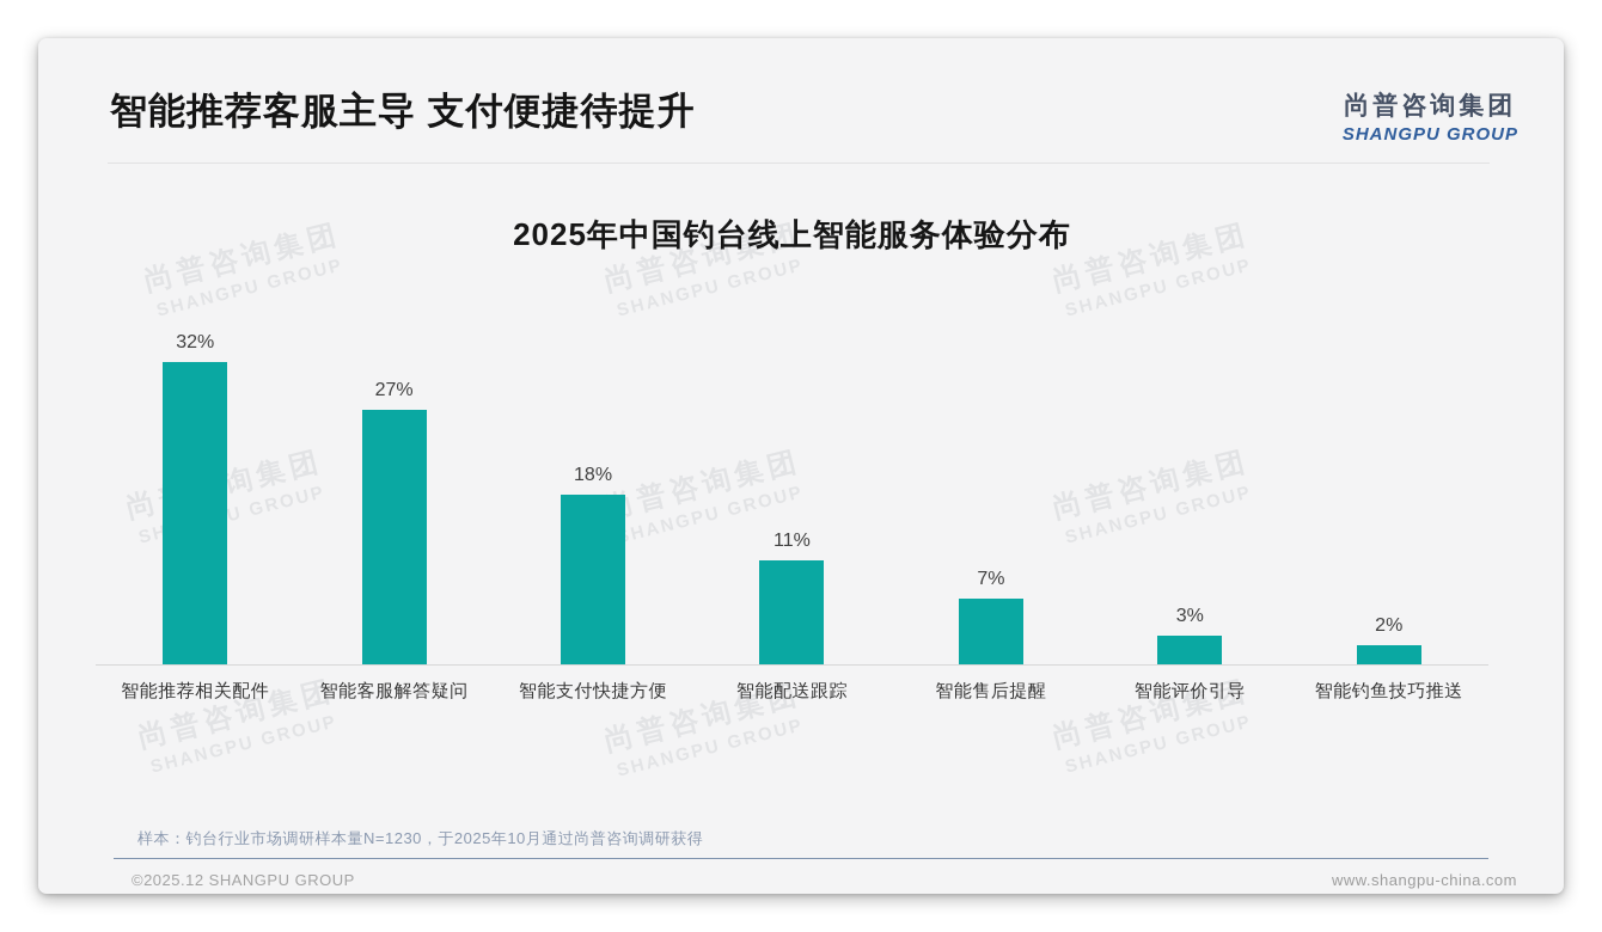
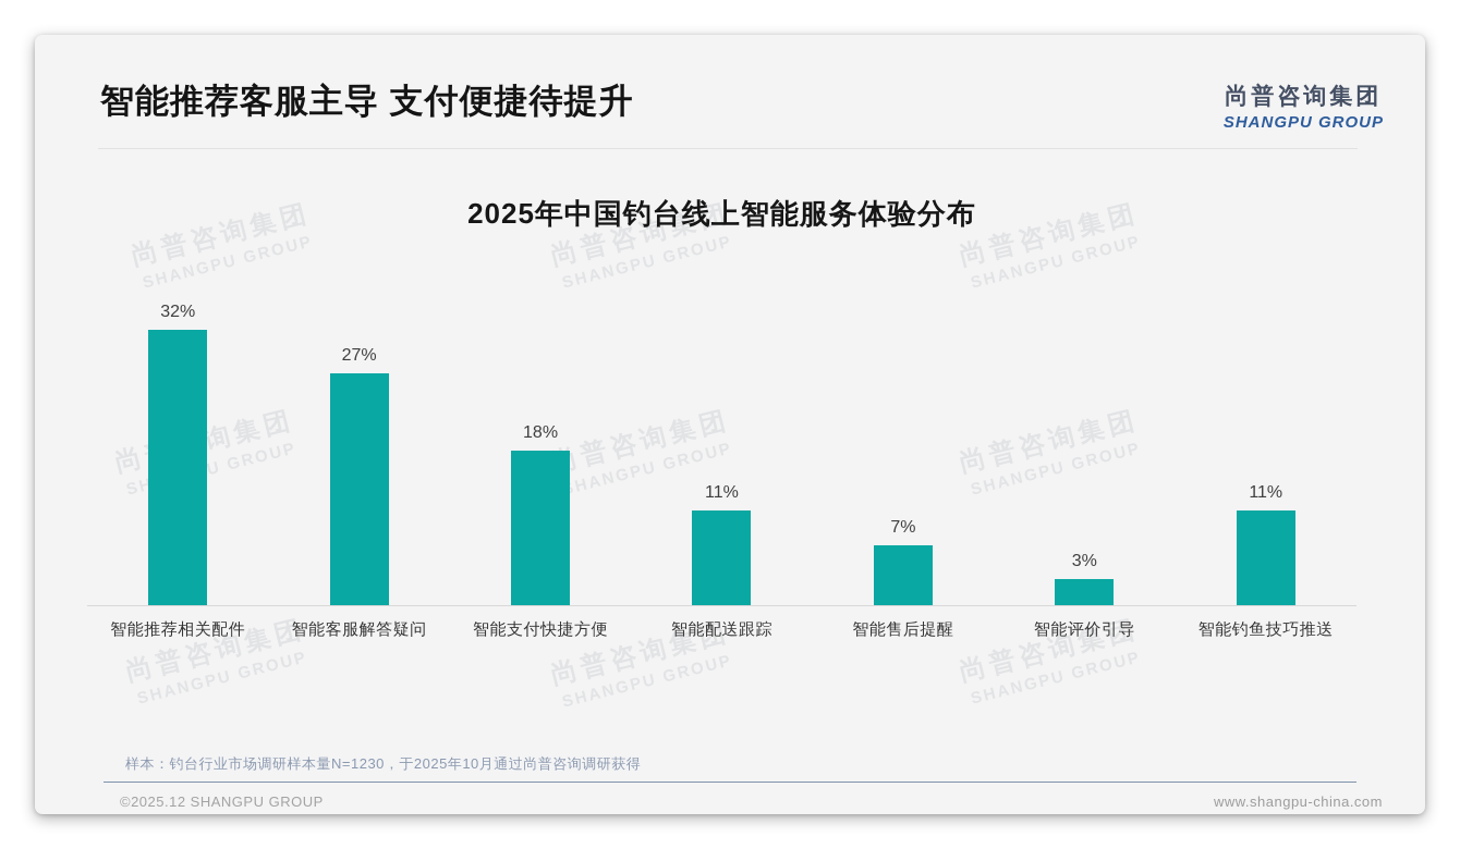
智能钓鱼技巧推送: 2% -> 11%
